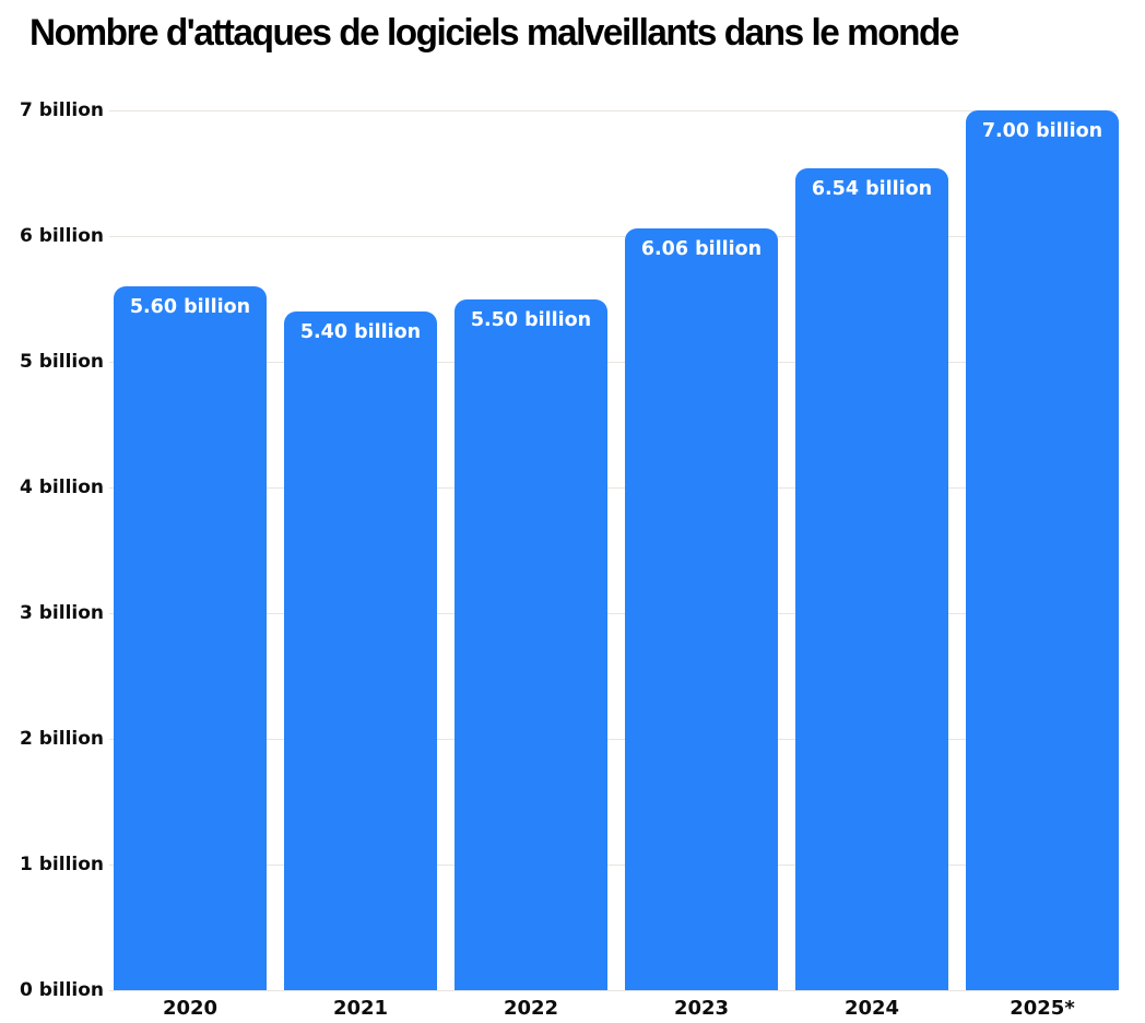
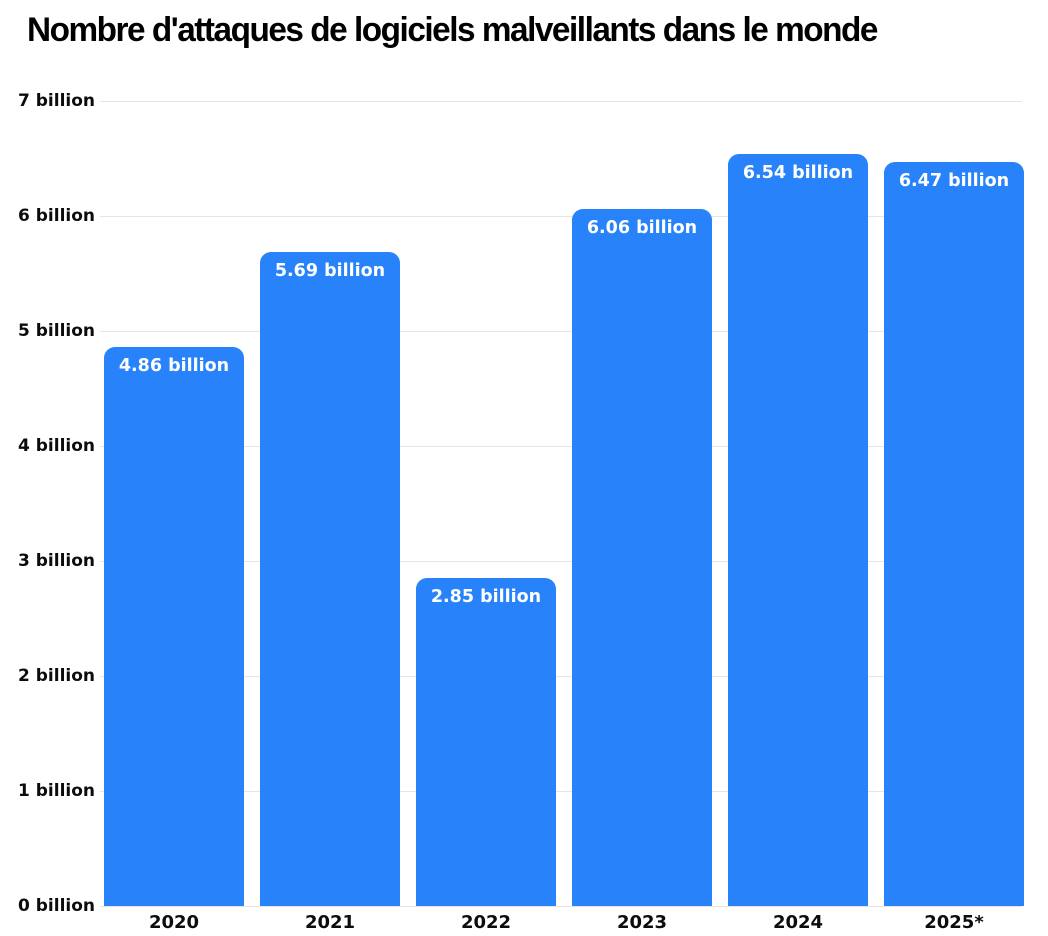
2020: 5.60 -> 4.86
2021: 5.40 -> 5.69
2022: 5.50 -> 2.85
2025*: 7.00 -> 6.47
